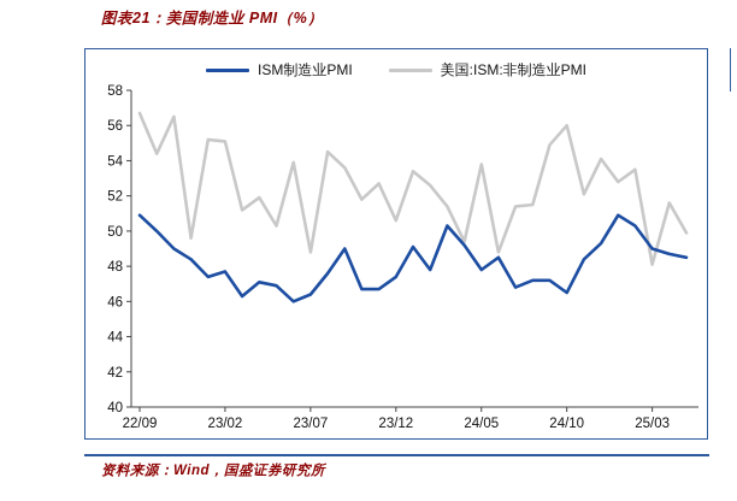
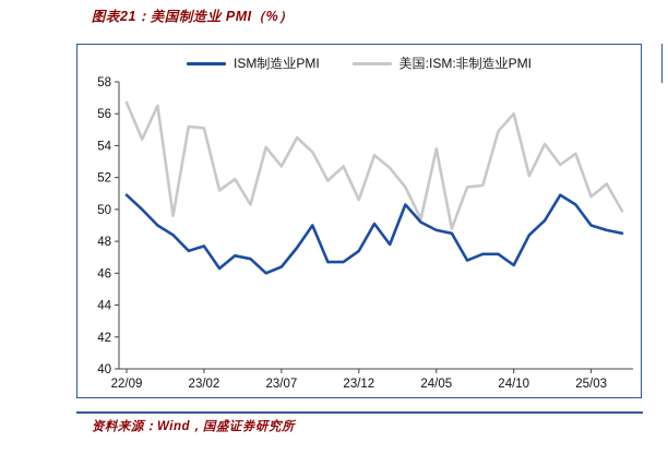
美国:ISM:非制造业PMI/23/07: 48.8 -> 52.7
ISM制造业PMI/24/05: 47.8 -> 48.7
美国:ISM:非制造业PMI/25/03: 48.1 -> 50.8
